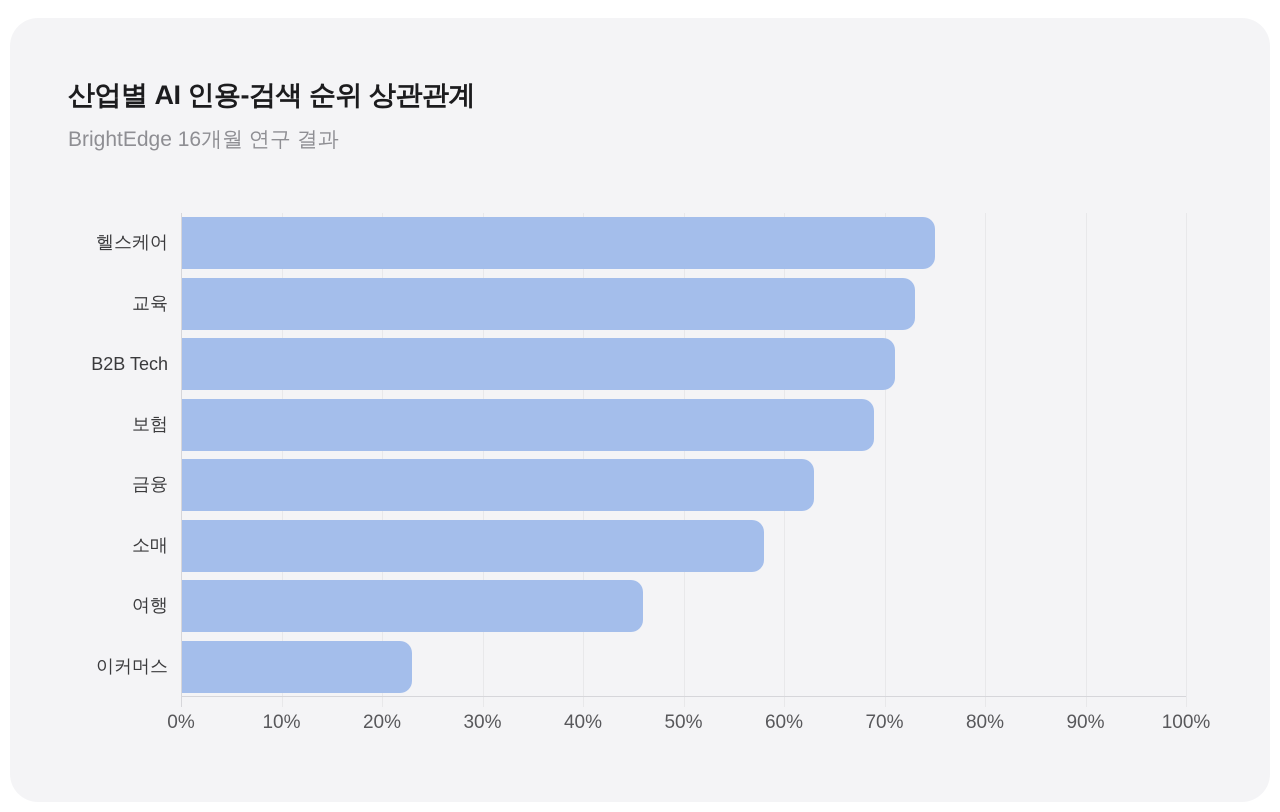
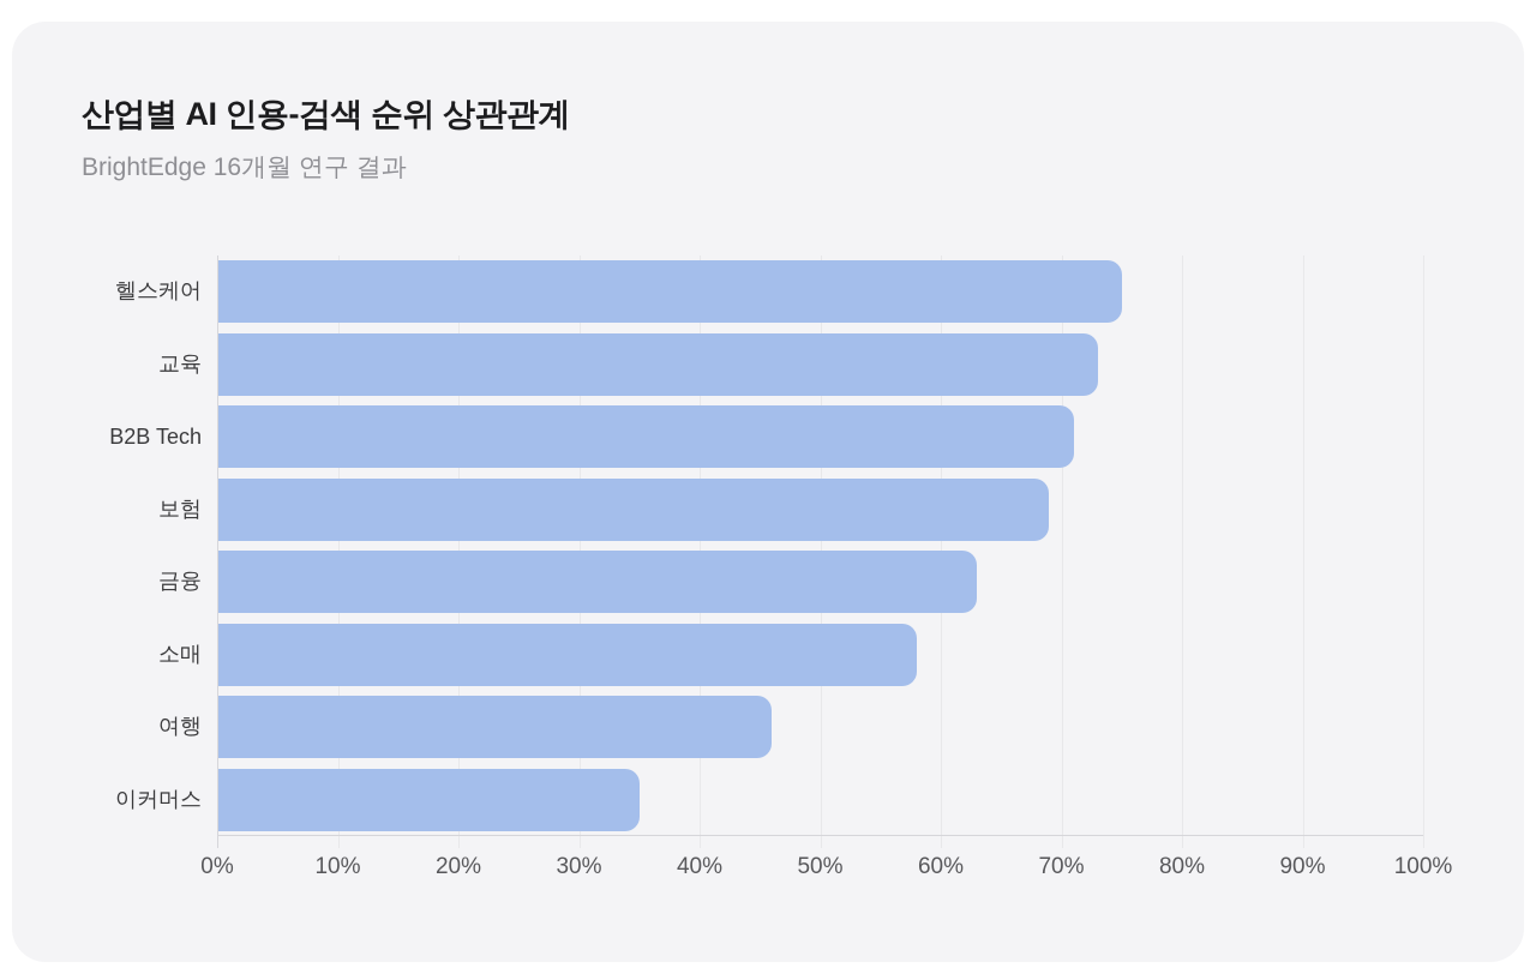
이커머스: 23% -> 35%
